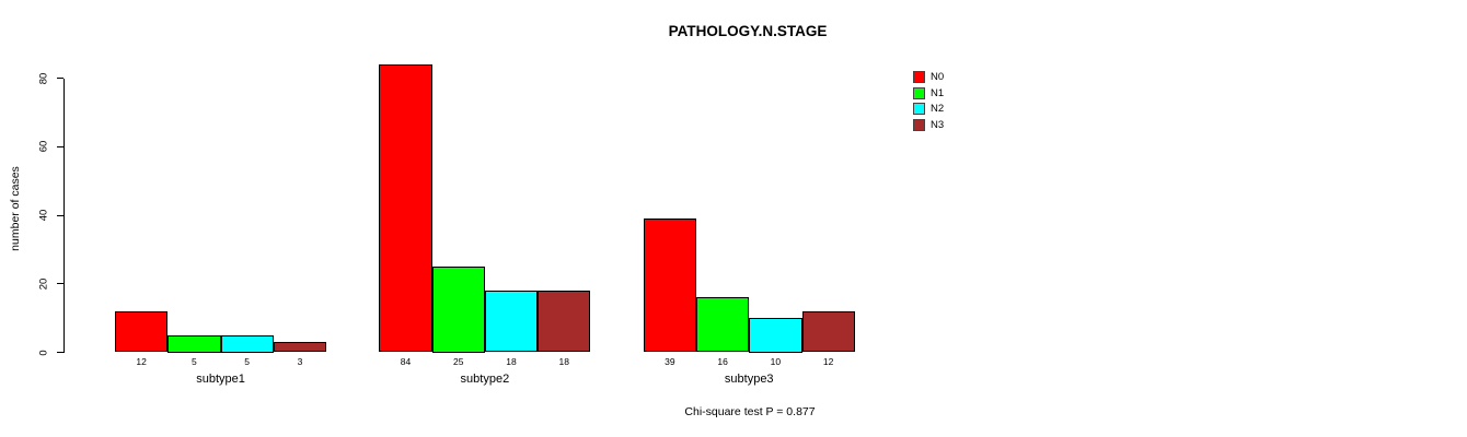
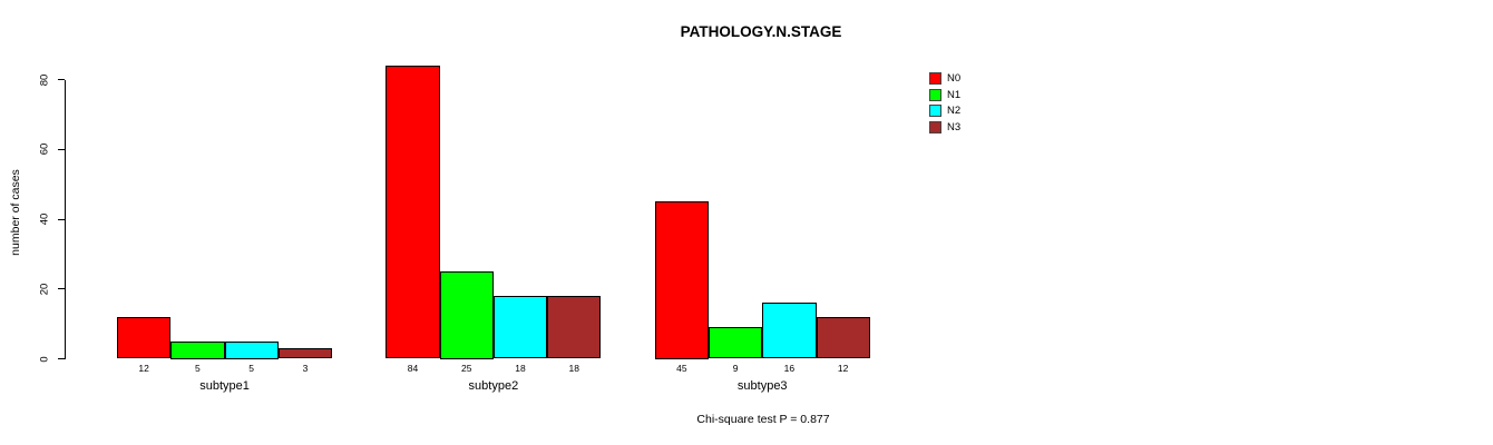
N0/subtype3: 39 -> 45
N1/subtype3: 16 -> 9
N2/subtype3: 10 -> 16
